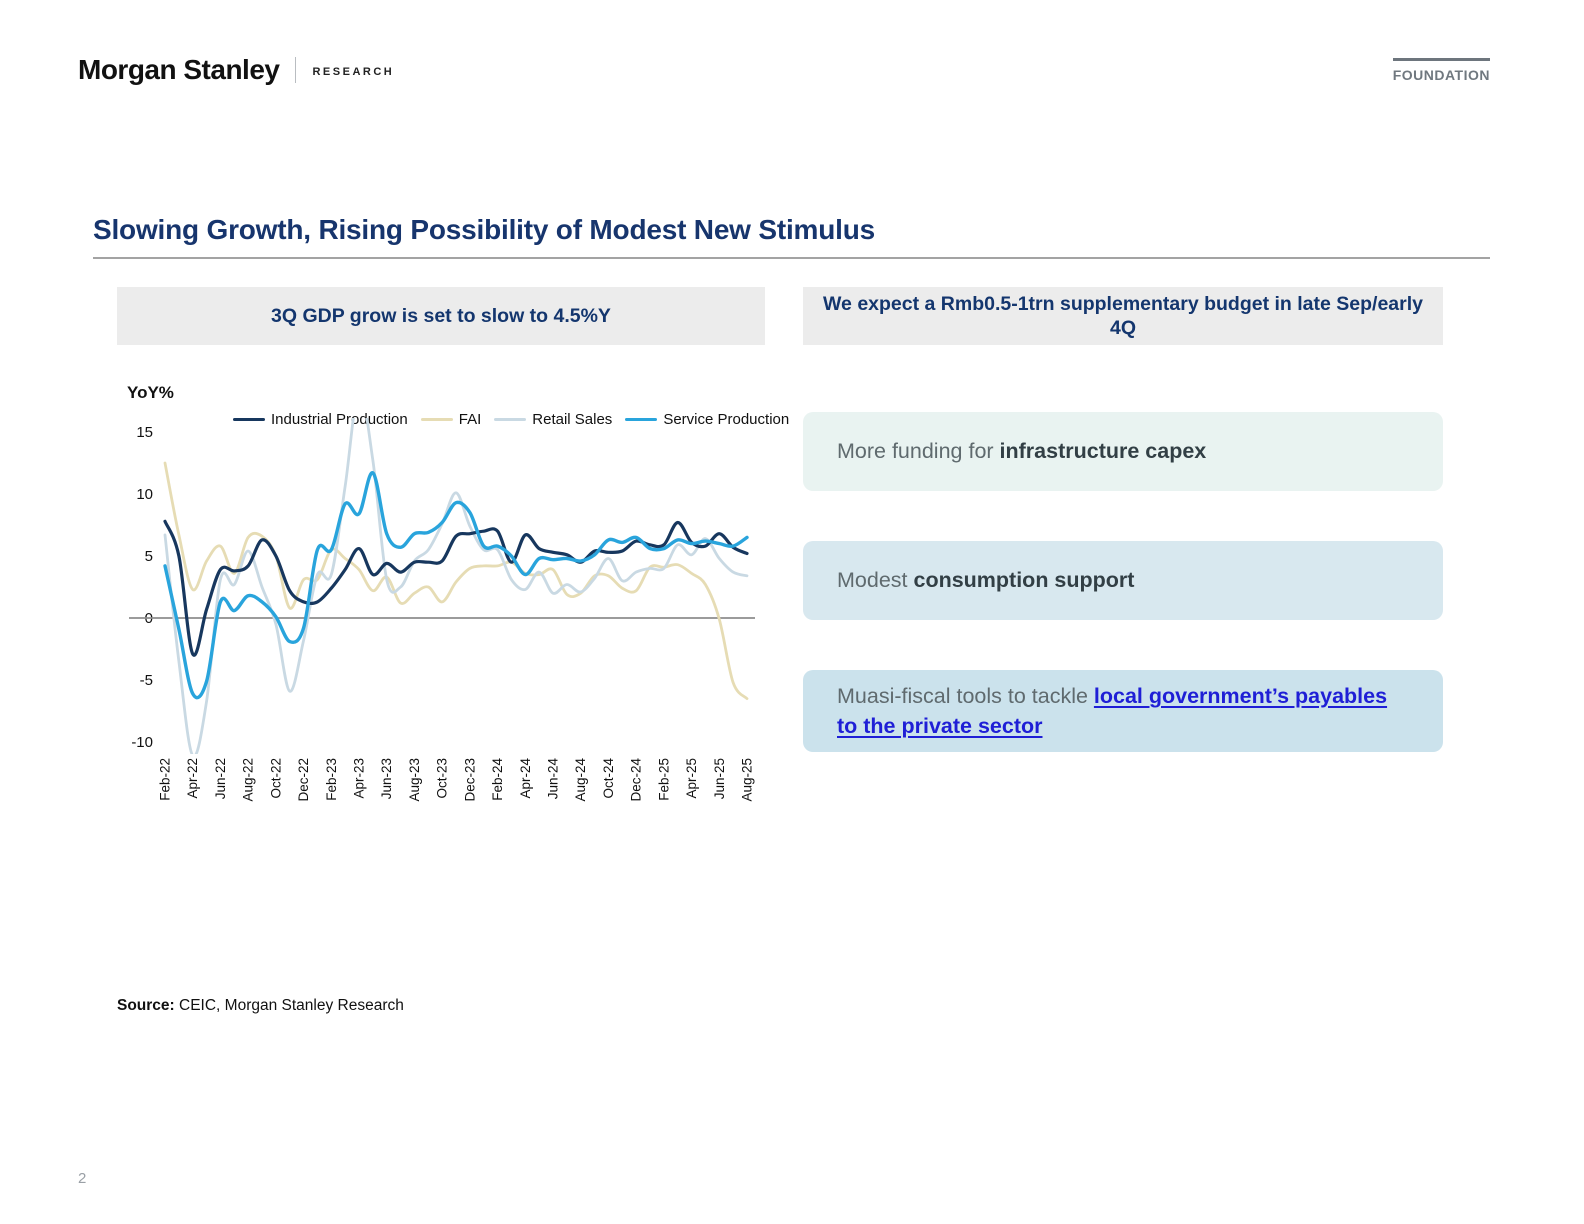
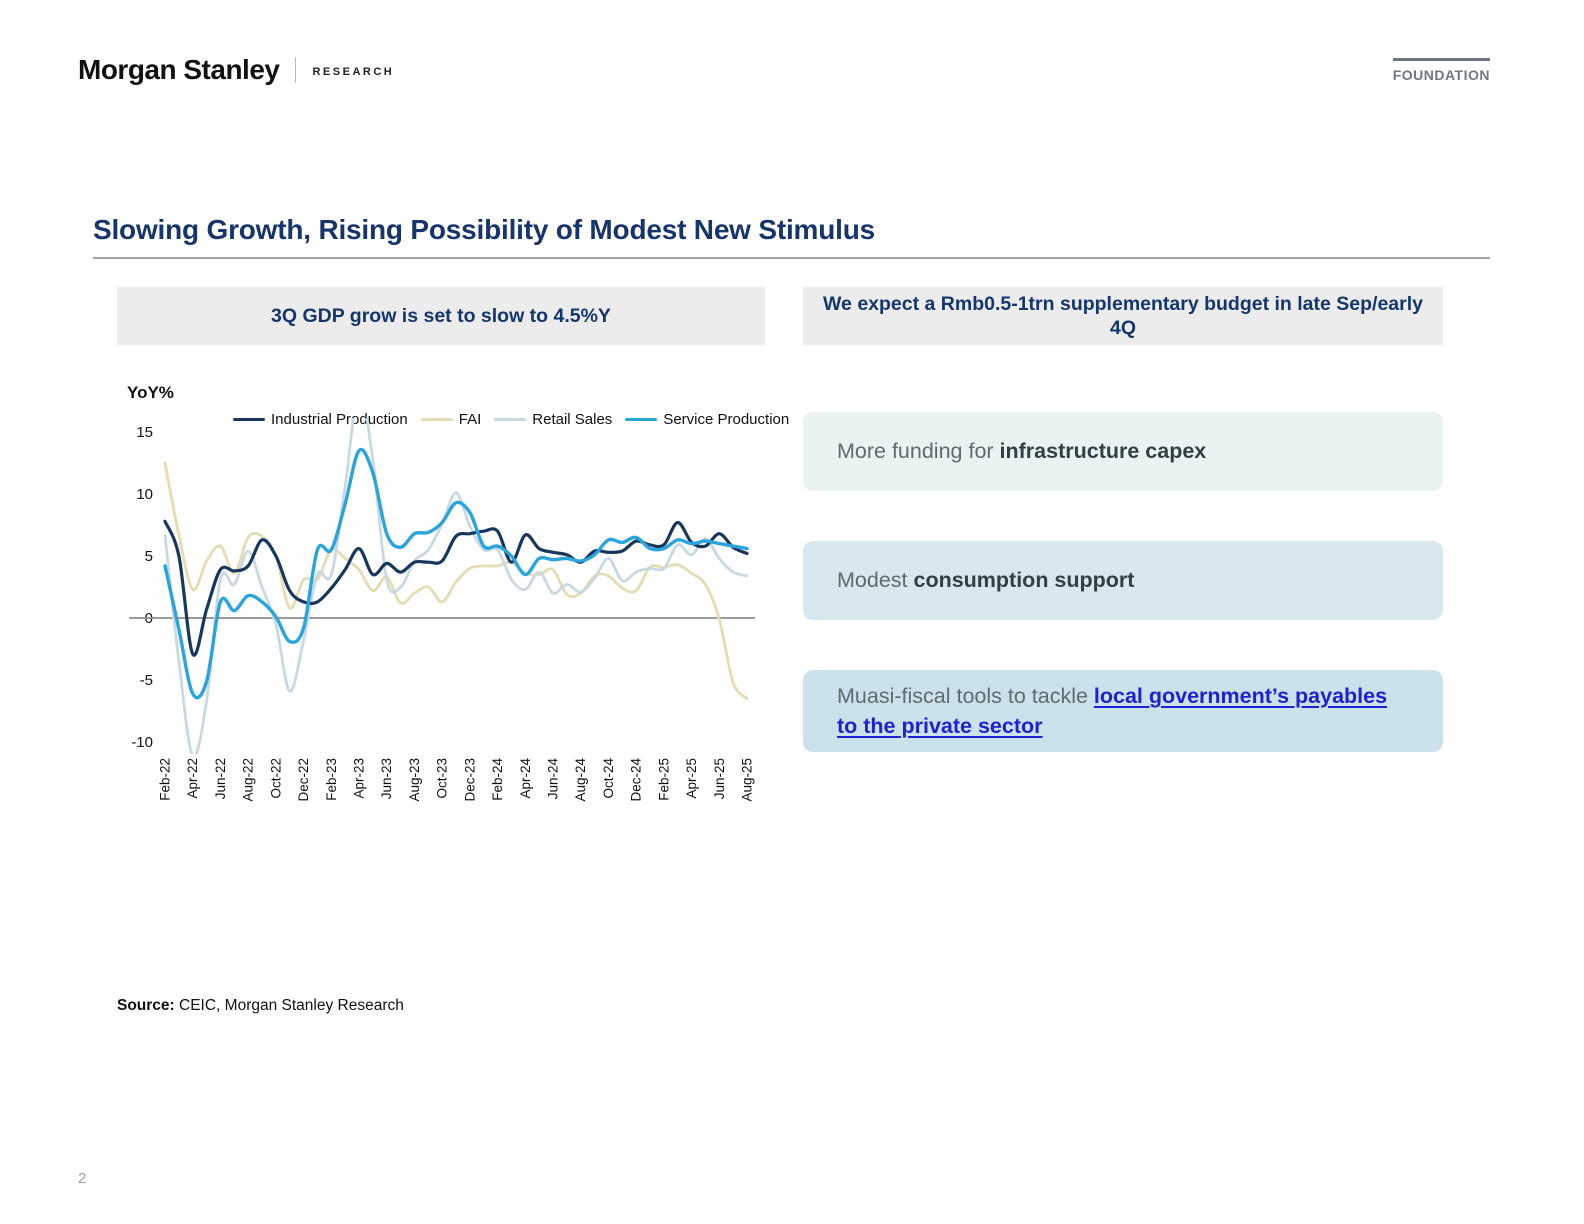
Service Production/Apr-23: 8.4 -> 13.5
Service Production/Aug-25: 6.5 -> 5.6
